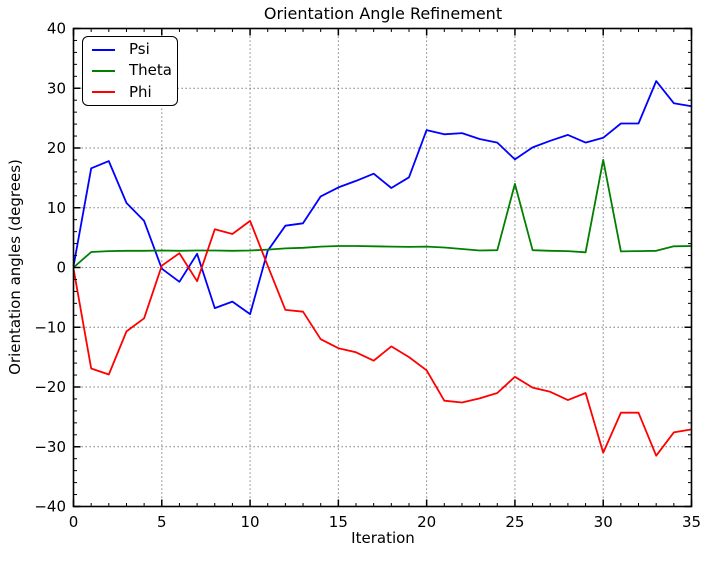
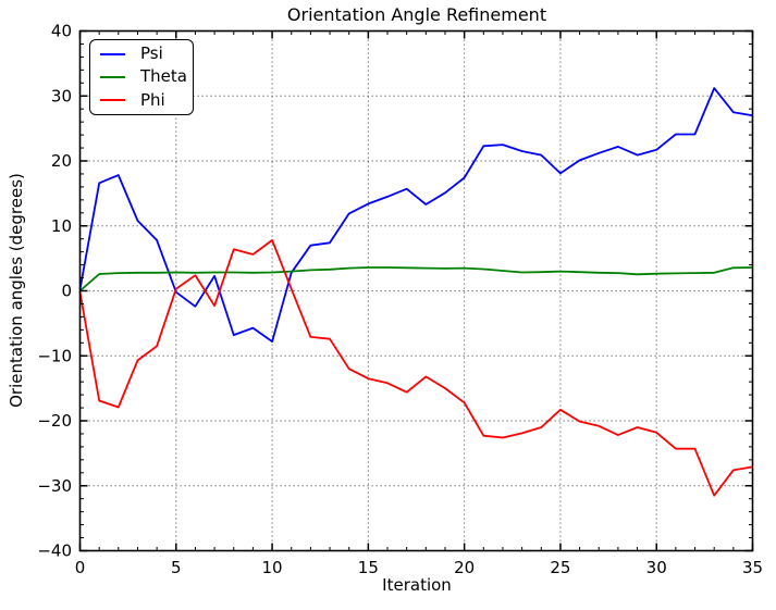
Psi/20: 23 -> 17
Theta/25: 14 -> 3
Theta/30: 18 -> 3
Phi/30: -31 -> -22
